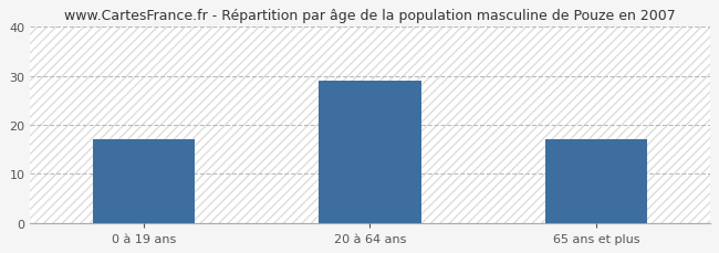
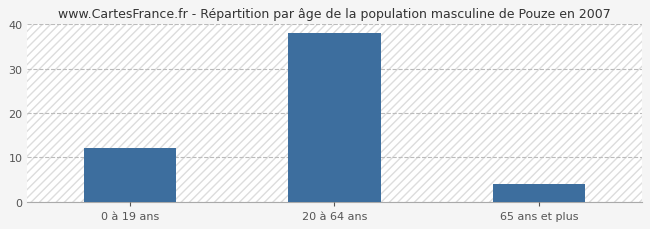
0 à 19 ans: 17 -> 12
20 à 64 ans: 29 -> 38
65 ans et plus: 17 -> 4
